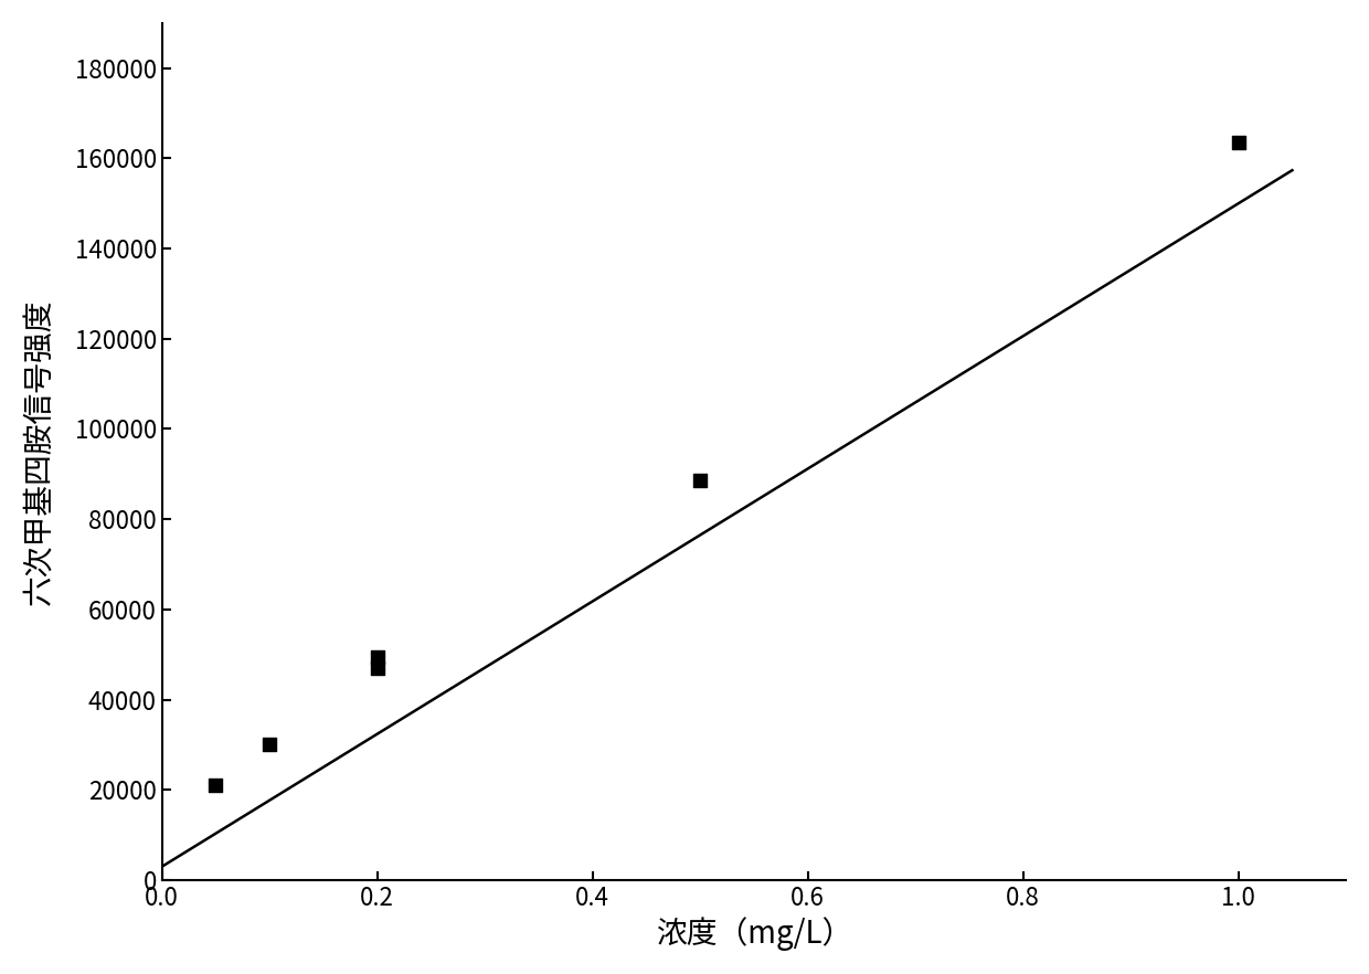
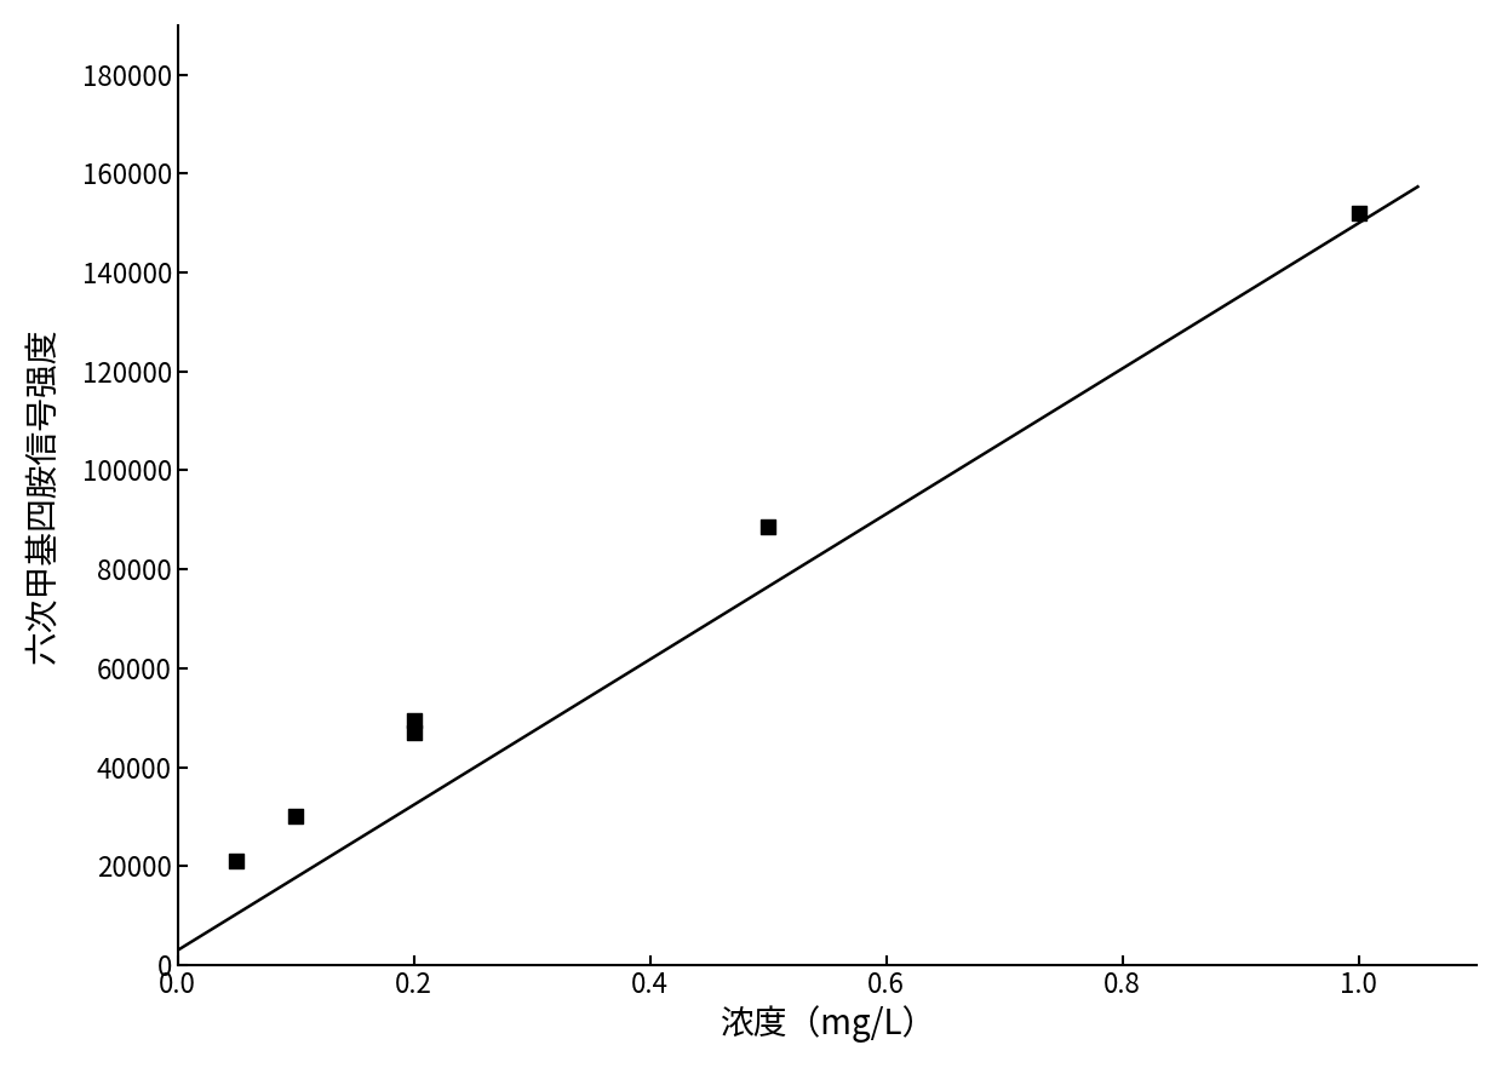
1.0: 163500 -> 152000
